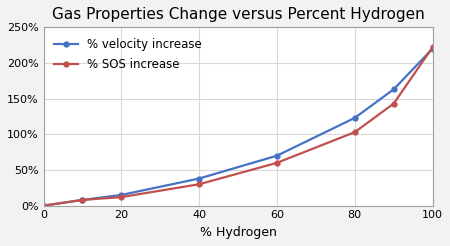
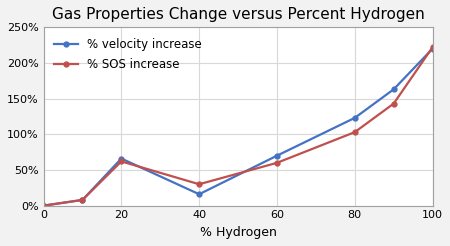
% velocity increase/20: 15% -> 66%
% SOS increase/20: 12% -> 62%
% velocity increase/40: 38% -> 16%
